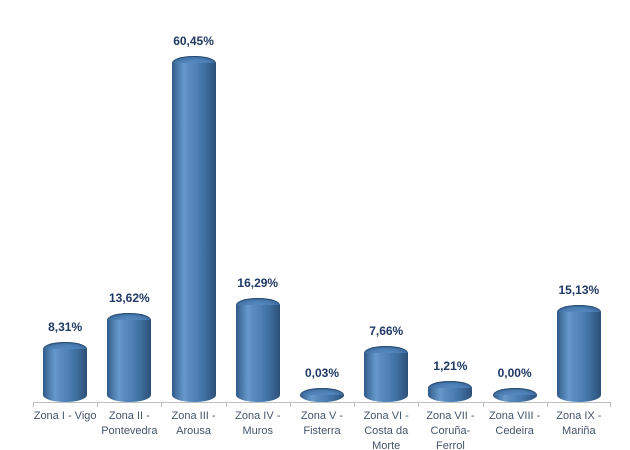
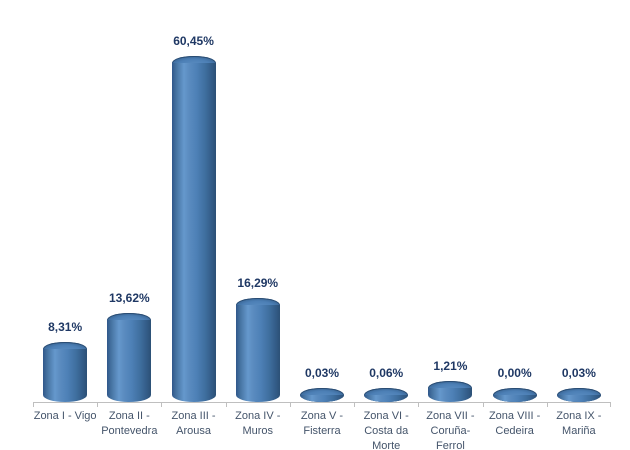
Zona VI - Costa da Morte: 7,66% -> 0,06%
Zona IX - Mariña: 15,13% -> 0,03%
